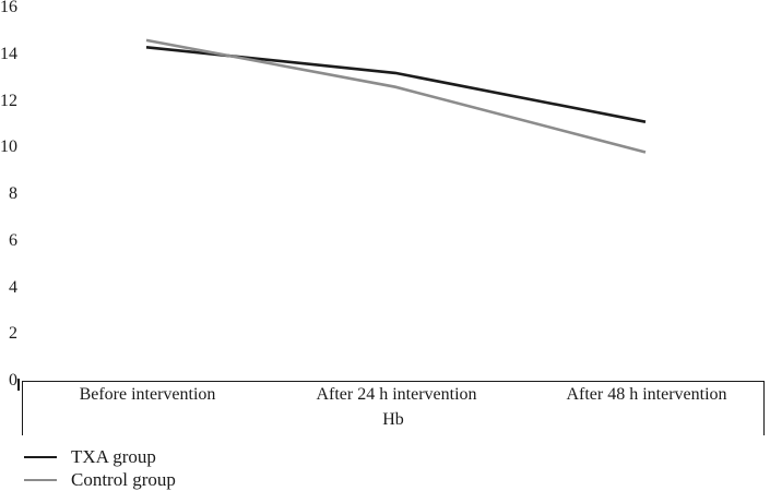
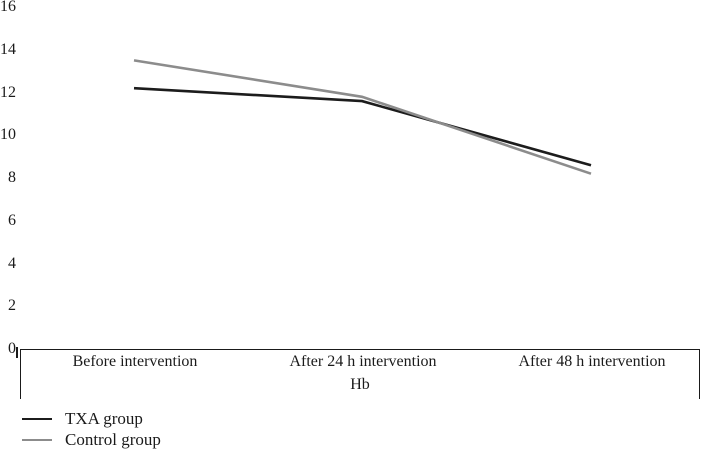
TXA group/Before intervention: 14.3 -> 12.2
Control group/Before intervention: 14.6 -> 13.5
TXA group/After 24 h intervention: 13.2 -> 11.6
Control group/After 24 h intervention: 12.6 -> 11.8
TXA group/After 48 h intervention: 11.1 -> 8.6
Control group/After 48 h intervention: 9.8 -> 8.2
